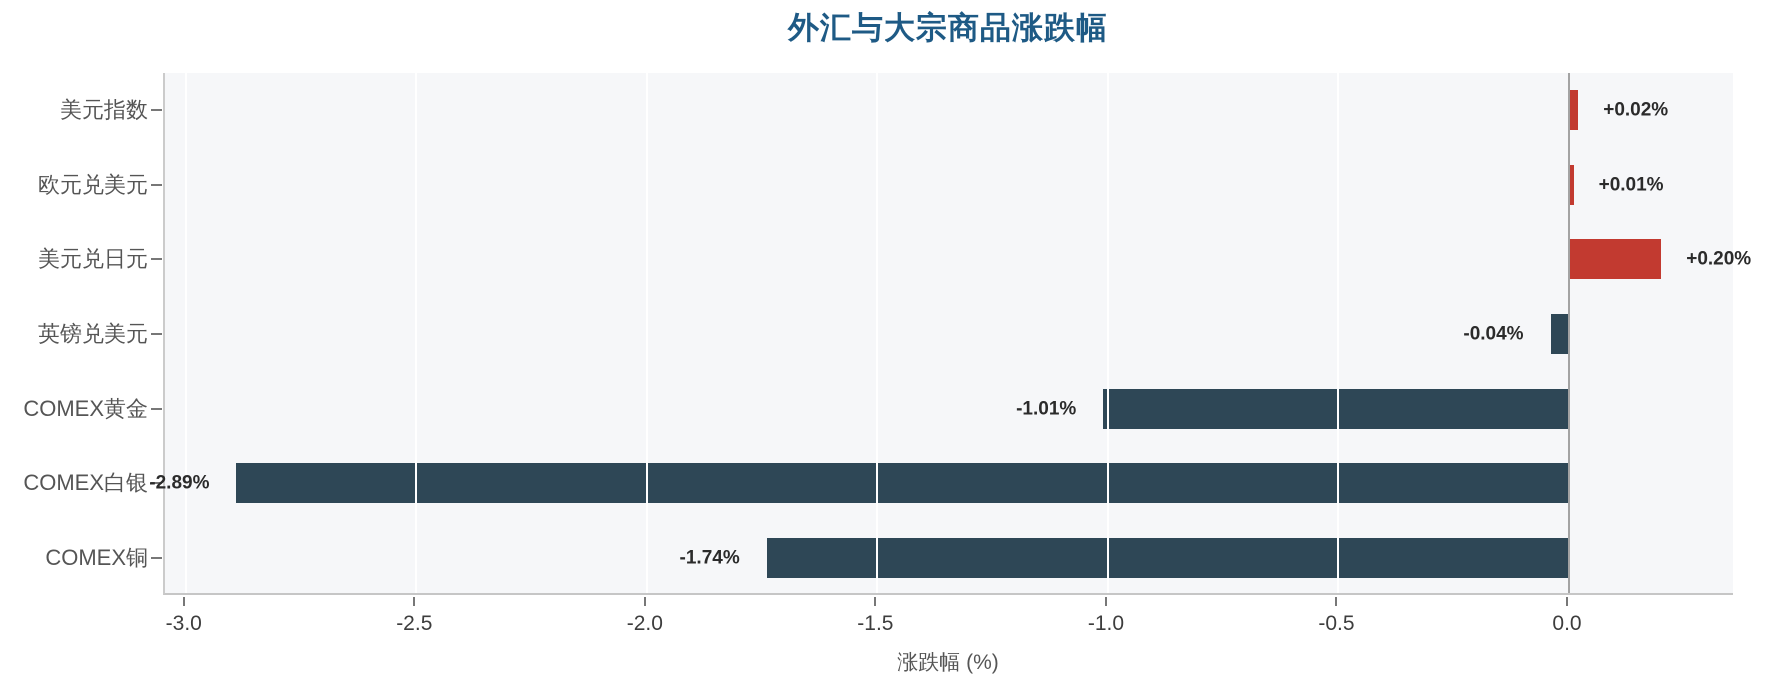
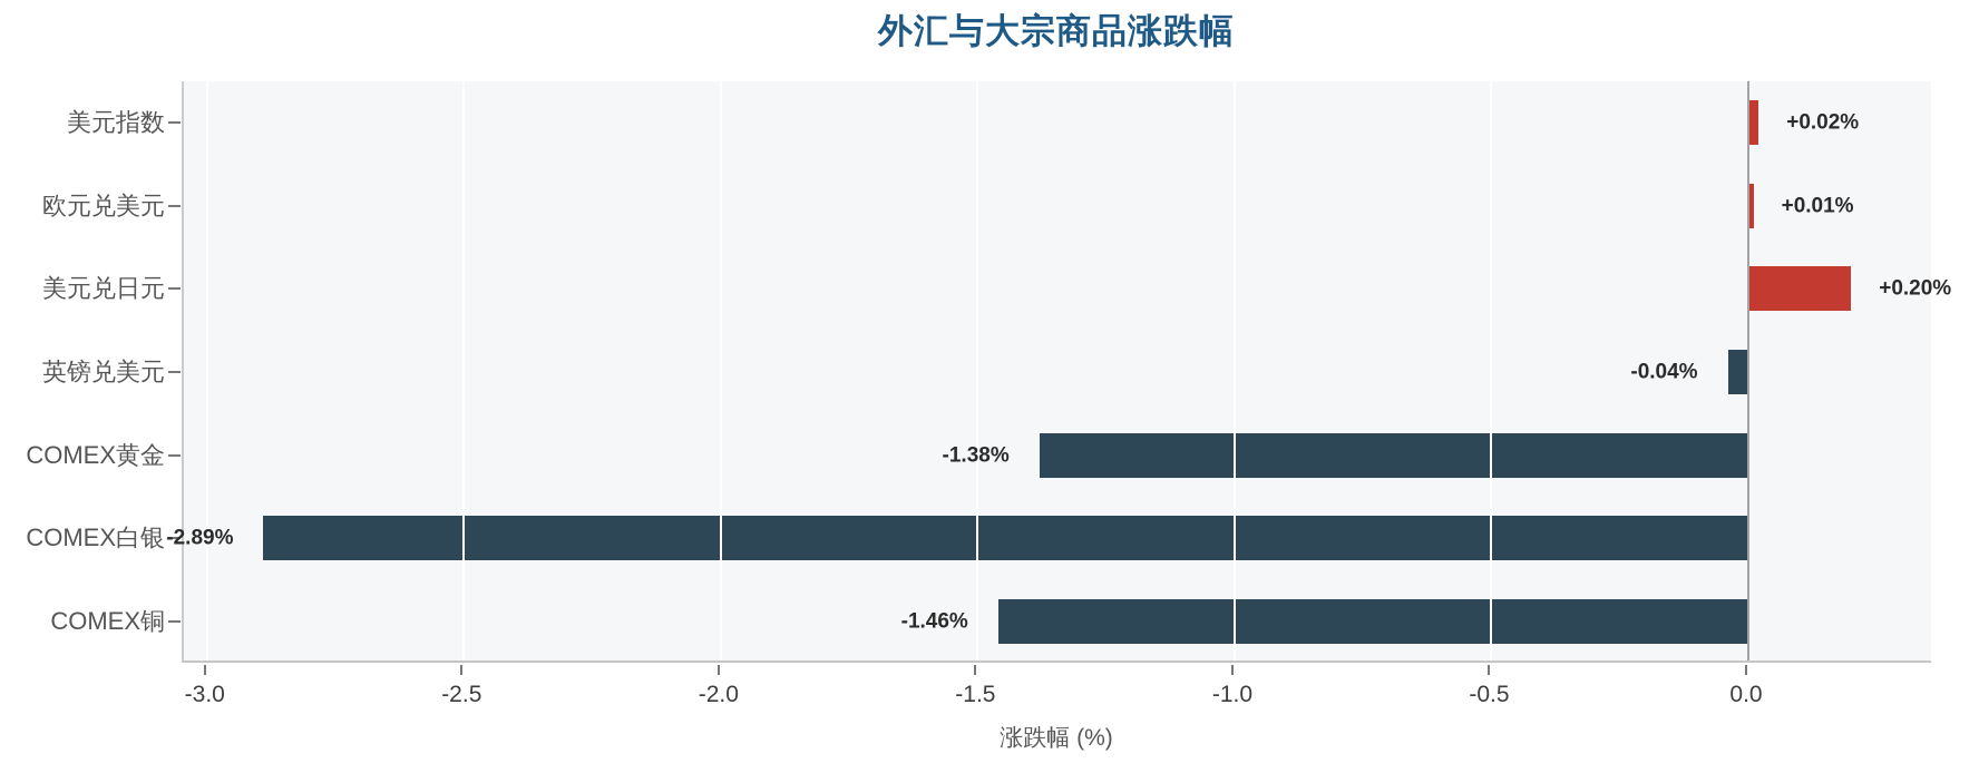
COMEX黄金: -1.01% -> -1.38%
COMEX铜: -1.74% -> -1.46%
